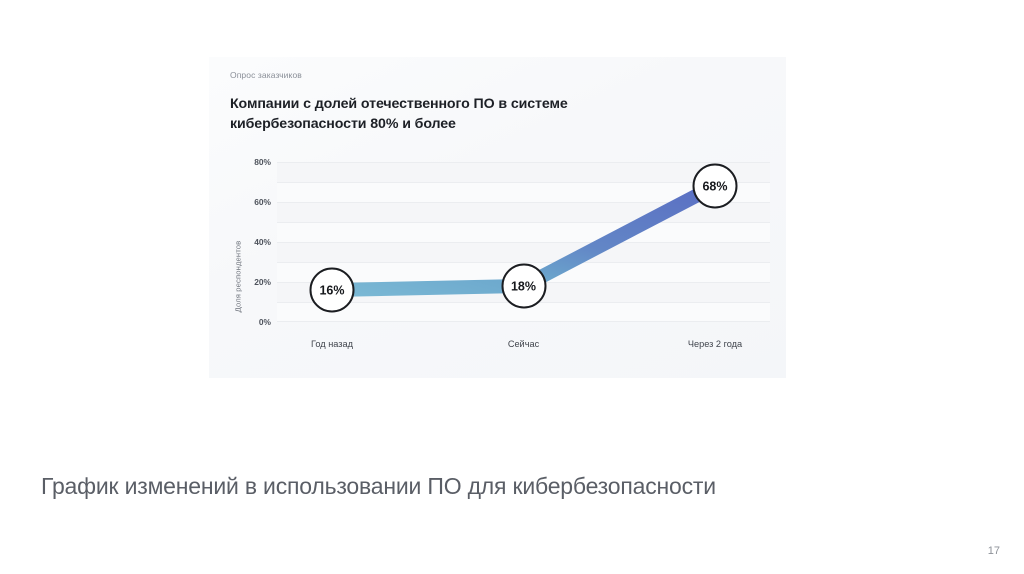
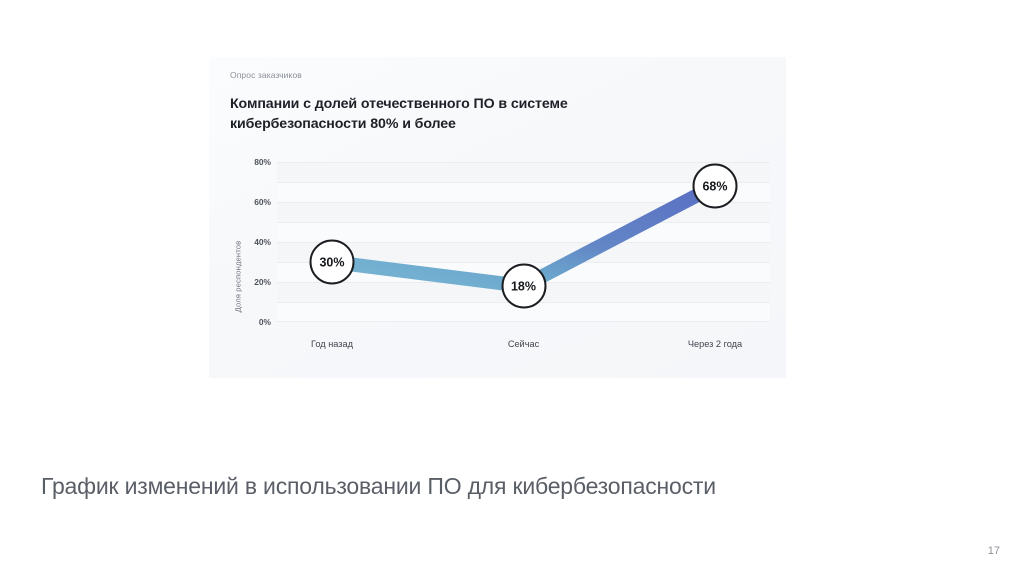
Год назад: 16% -> 30%
